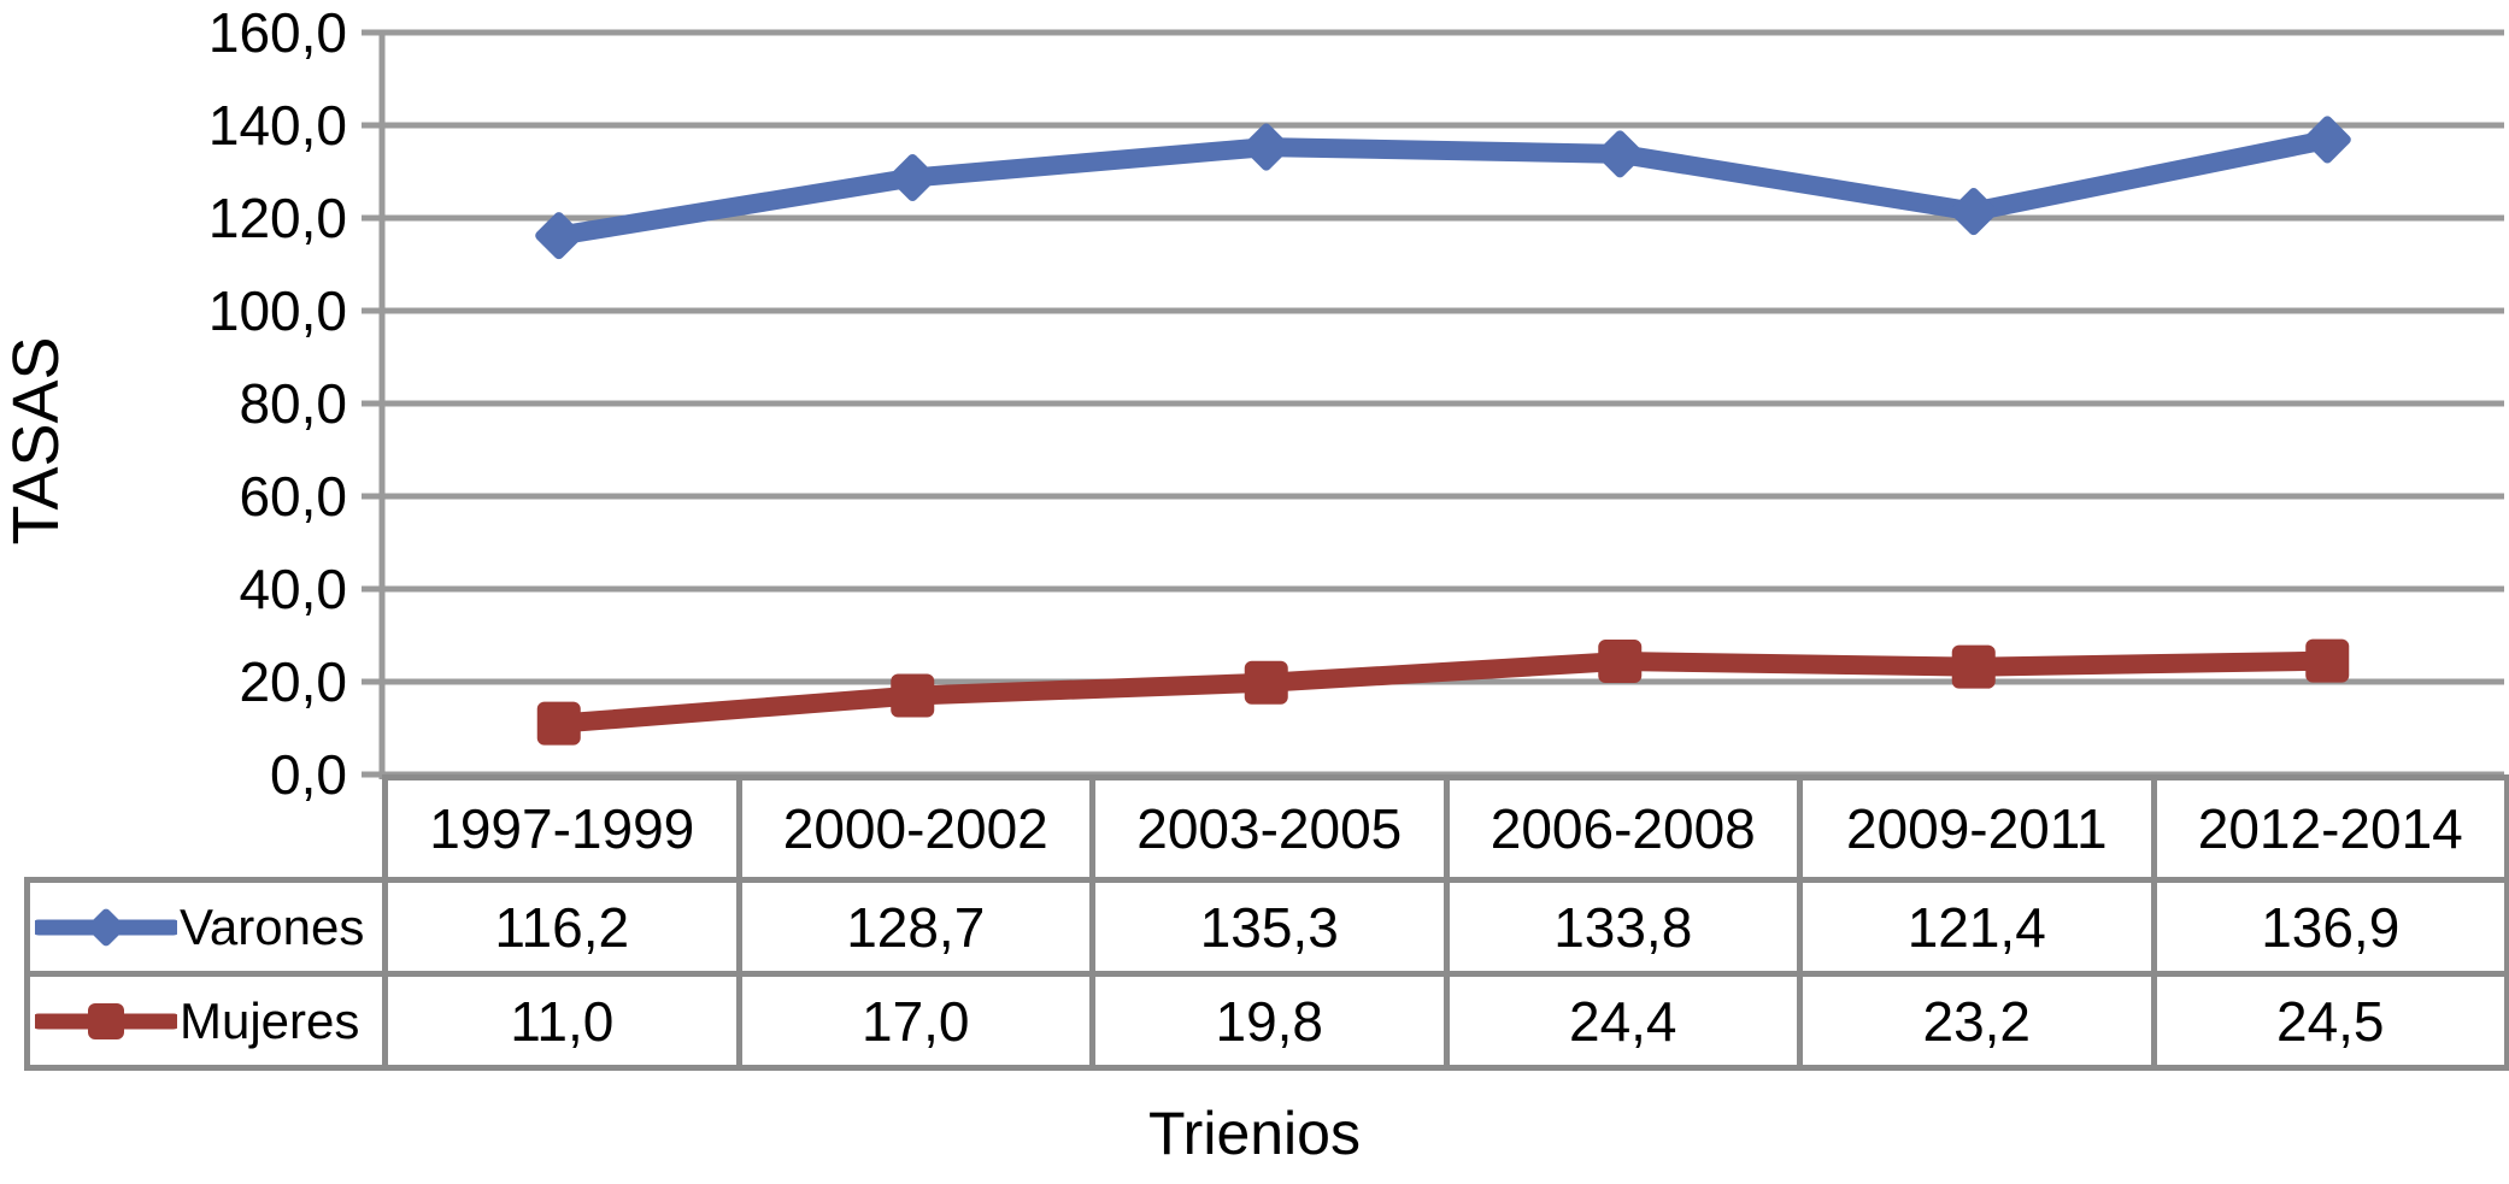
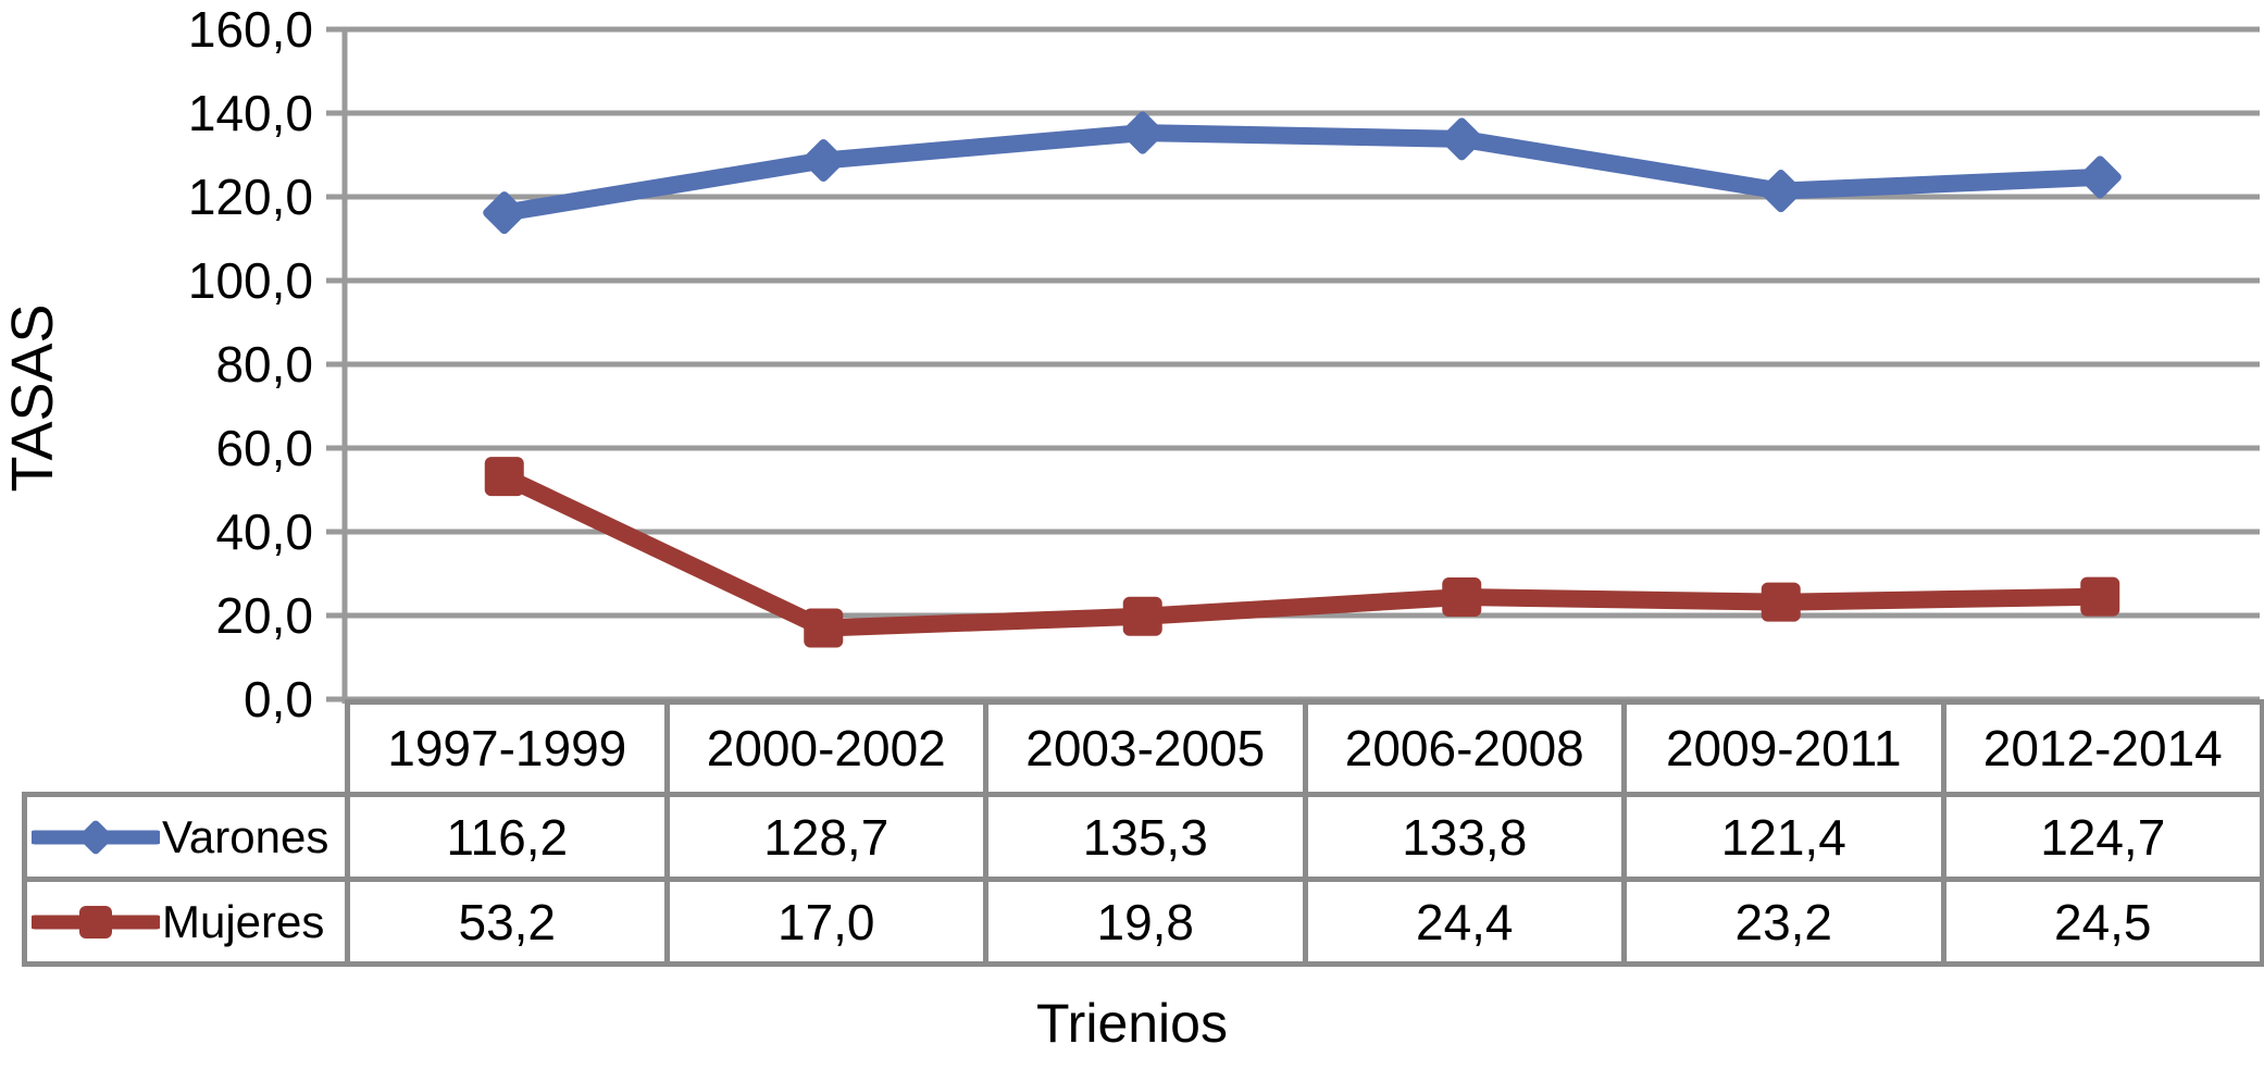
Mujeres/1997-1999: 11,0 -> 53,2
Varones/2012-2014: 136,9 -> 124,7
